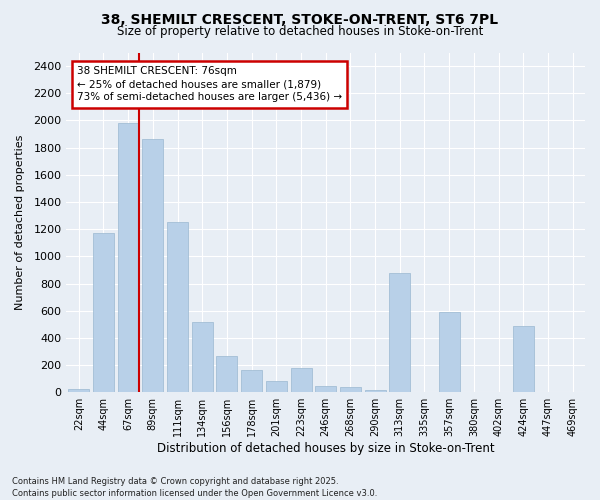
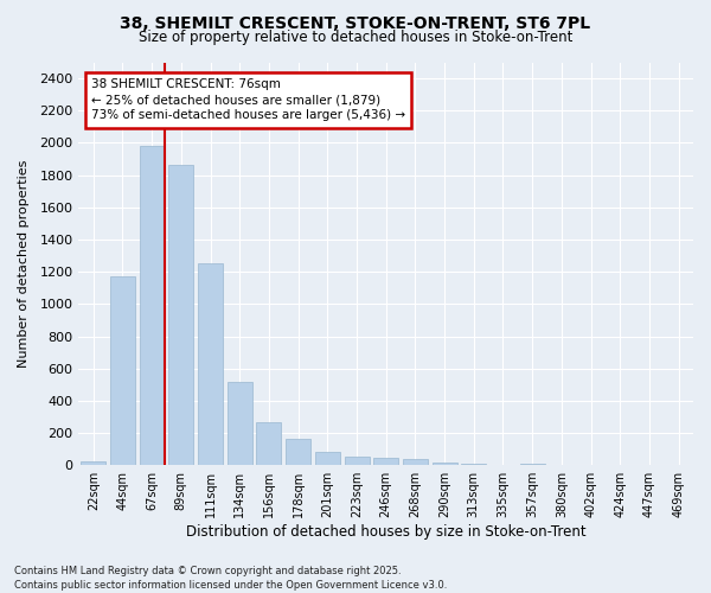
223sqm: 180 -> 50
313sqm: 880 -> 10
357sqm: 590 -> 10
424sqm: 490 -> 0
